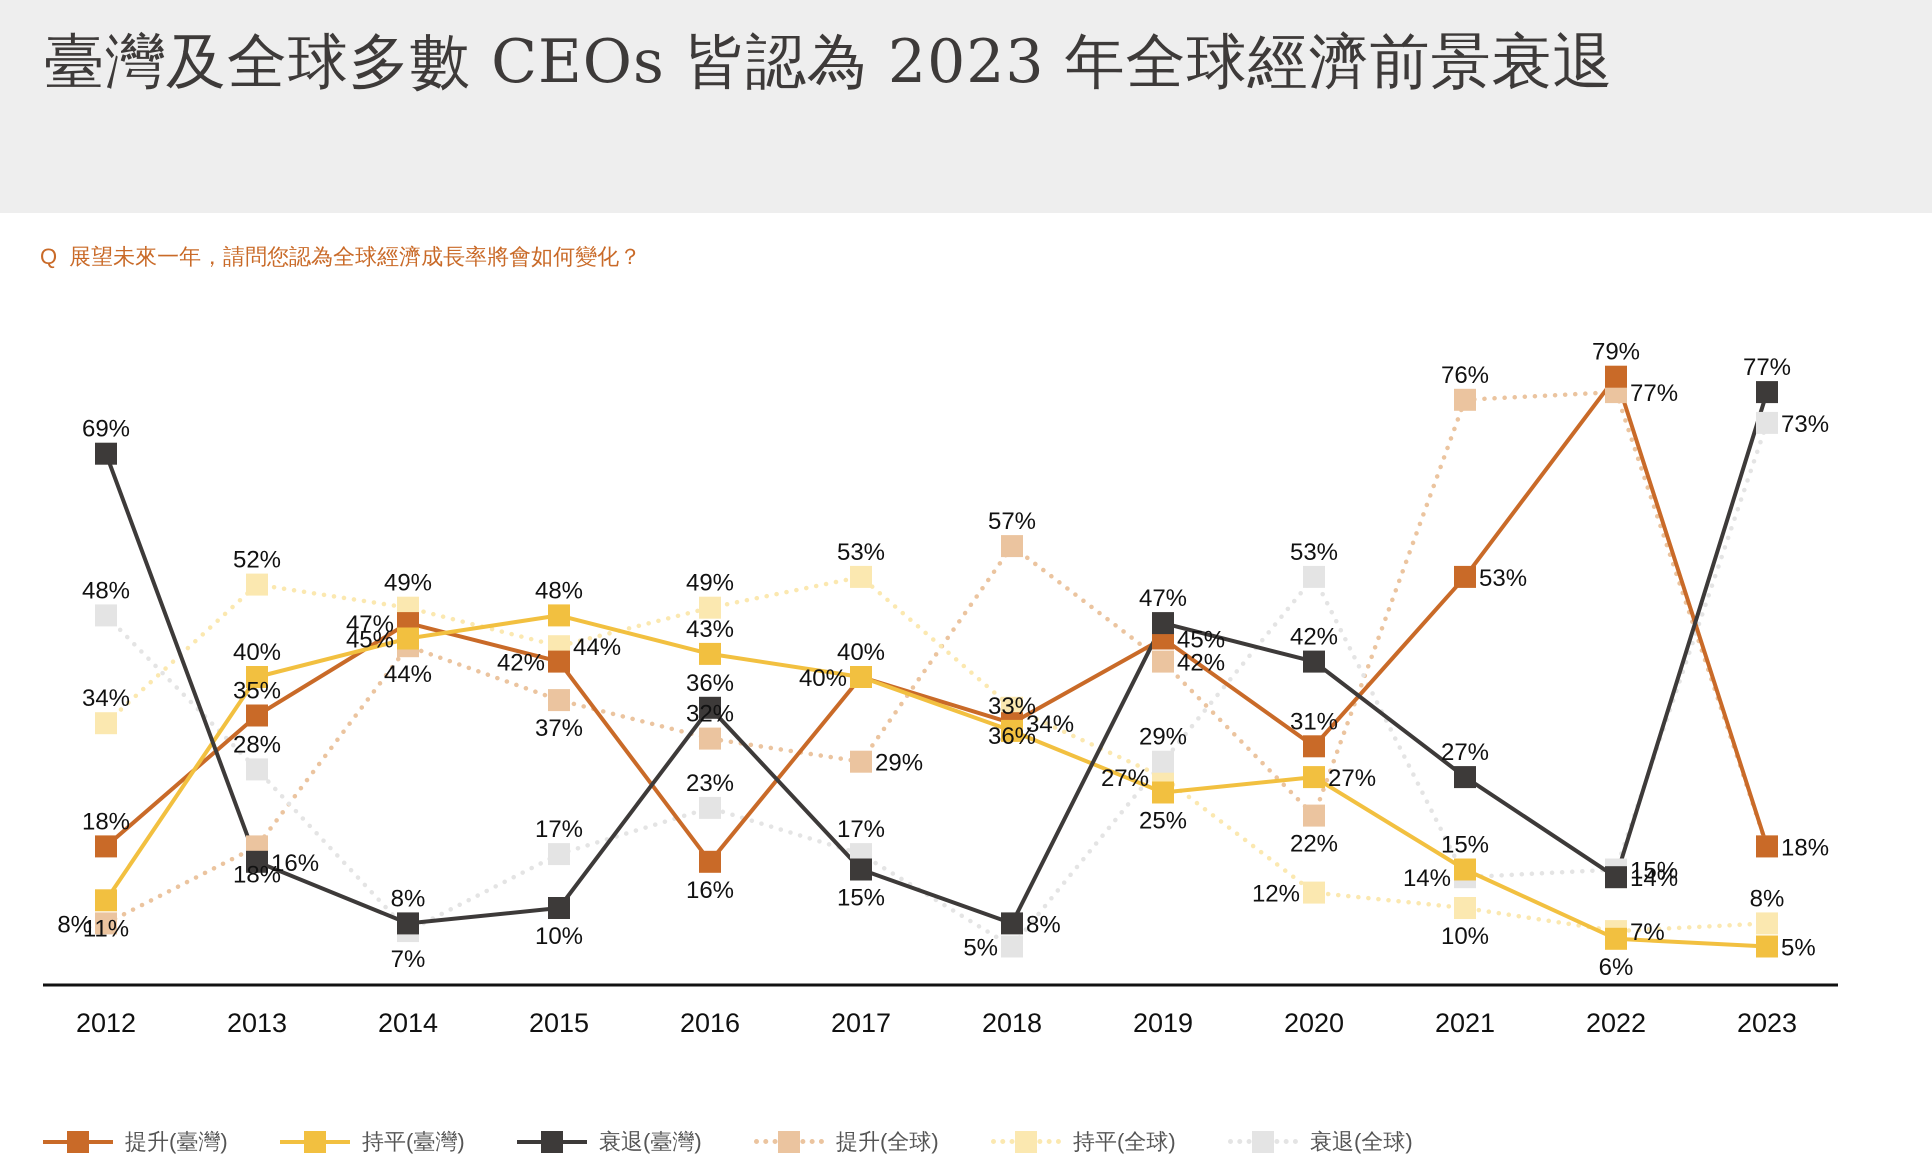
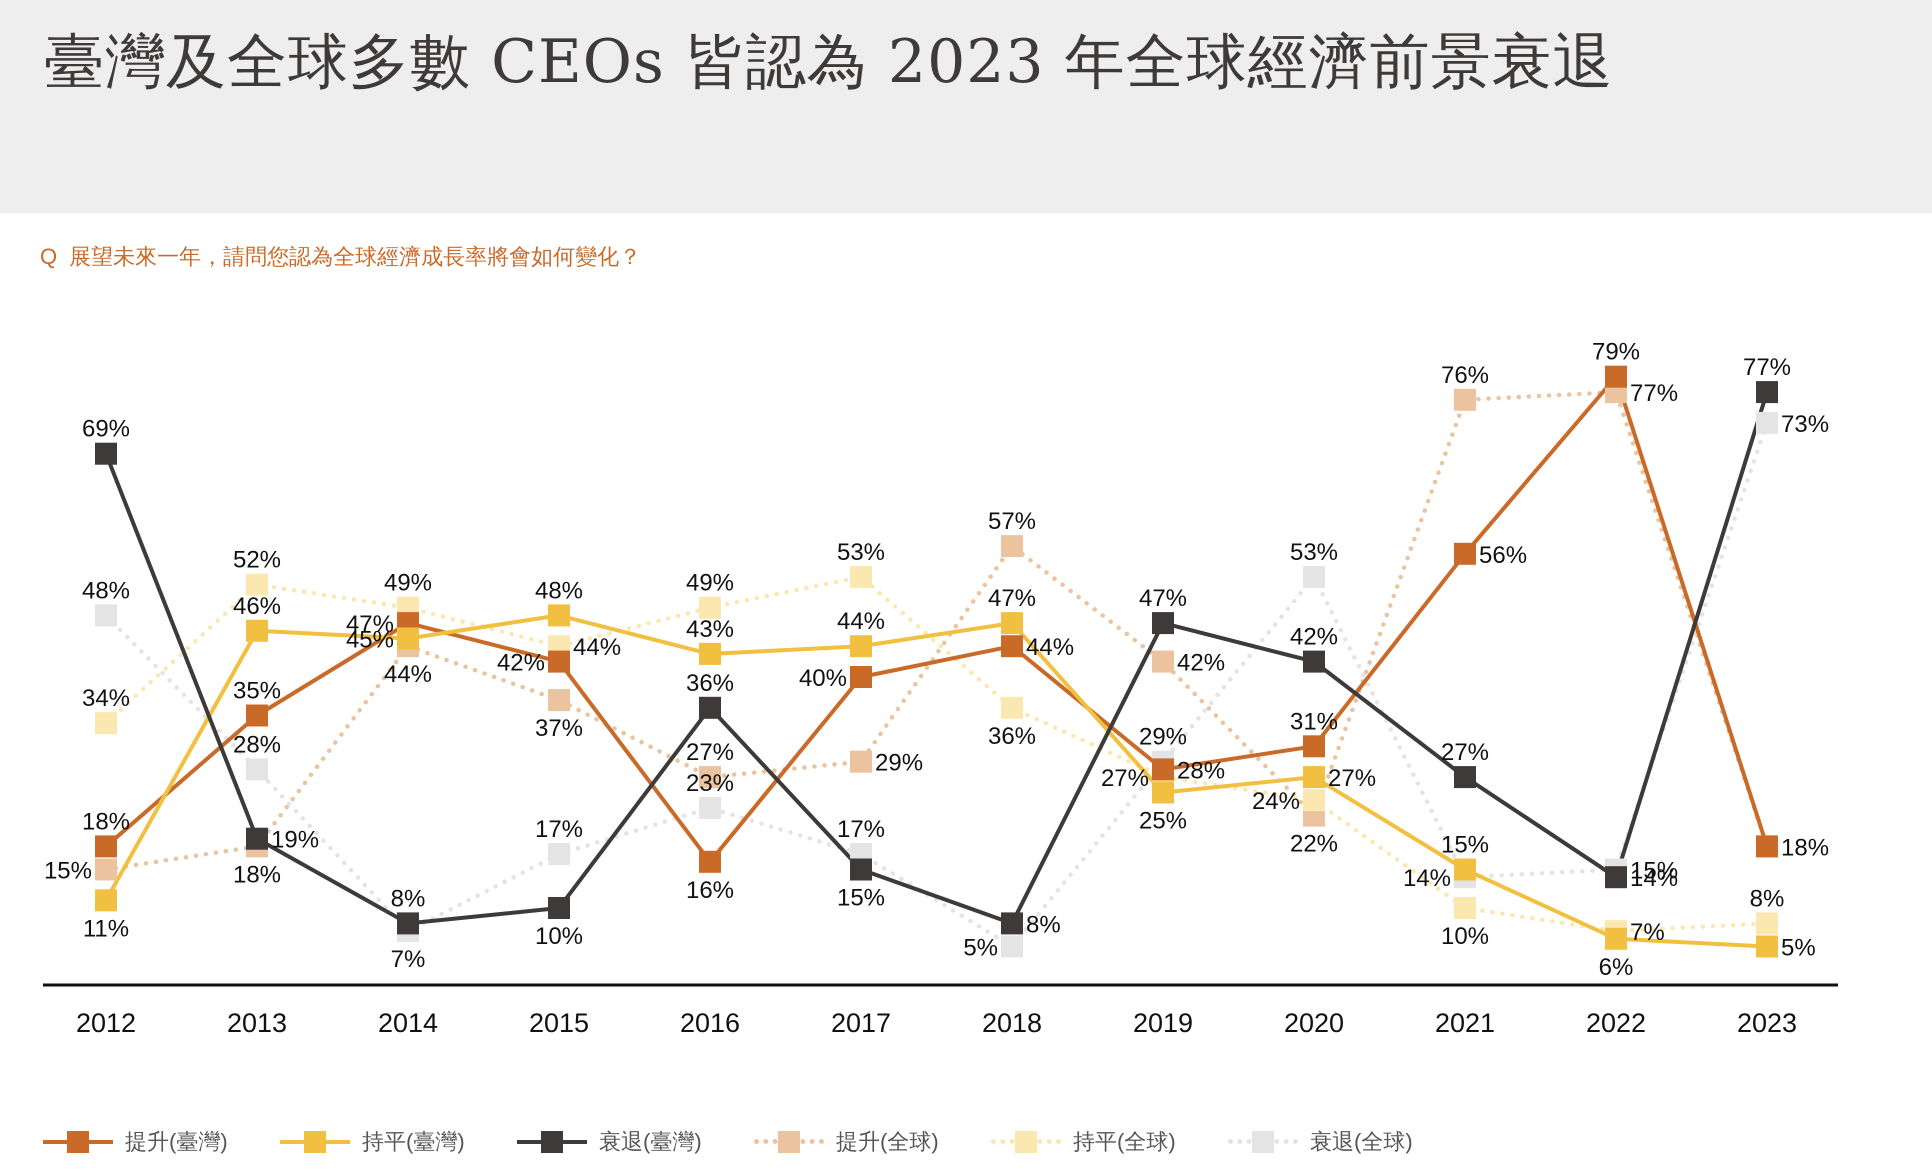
提升(全球)/2012: 8% -> 15%
持平(臺灣)/2013: 40% -> 46%
衰退(臺灣)/2013: 16% -> 19%
提升(全球)/2016: 32% -> 27%
持平(臺灣)/2017: 40% -> 44%
提升(臺灣)/2018: 34% -> 44%
持平(臺灣)/2018: 33% -> 47%
提升(臺灣)/2019: 45% -> 28%
持平(全球)/2020: 12% -> 24%
提升(臺灣)/2021: 53% -> 56%
